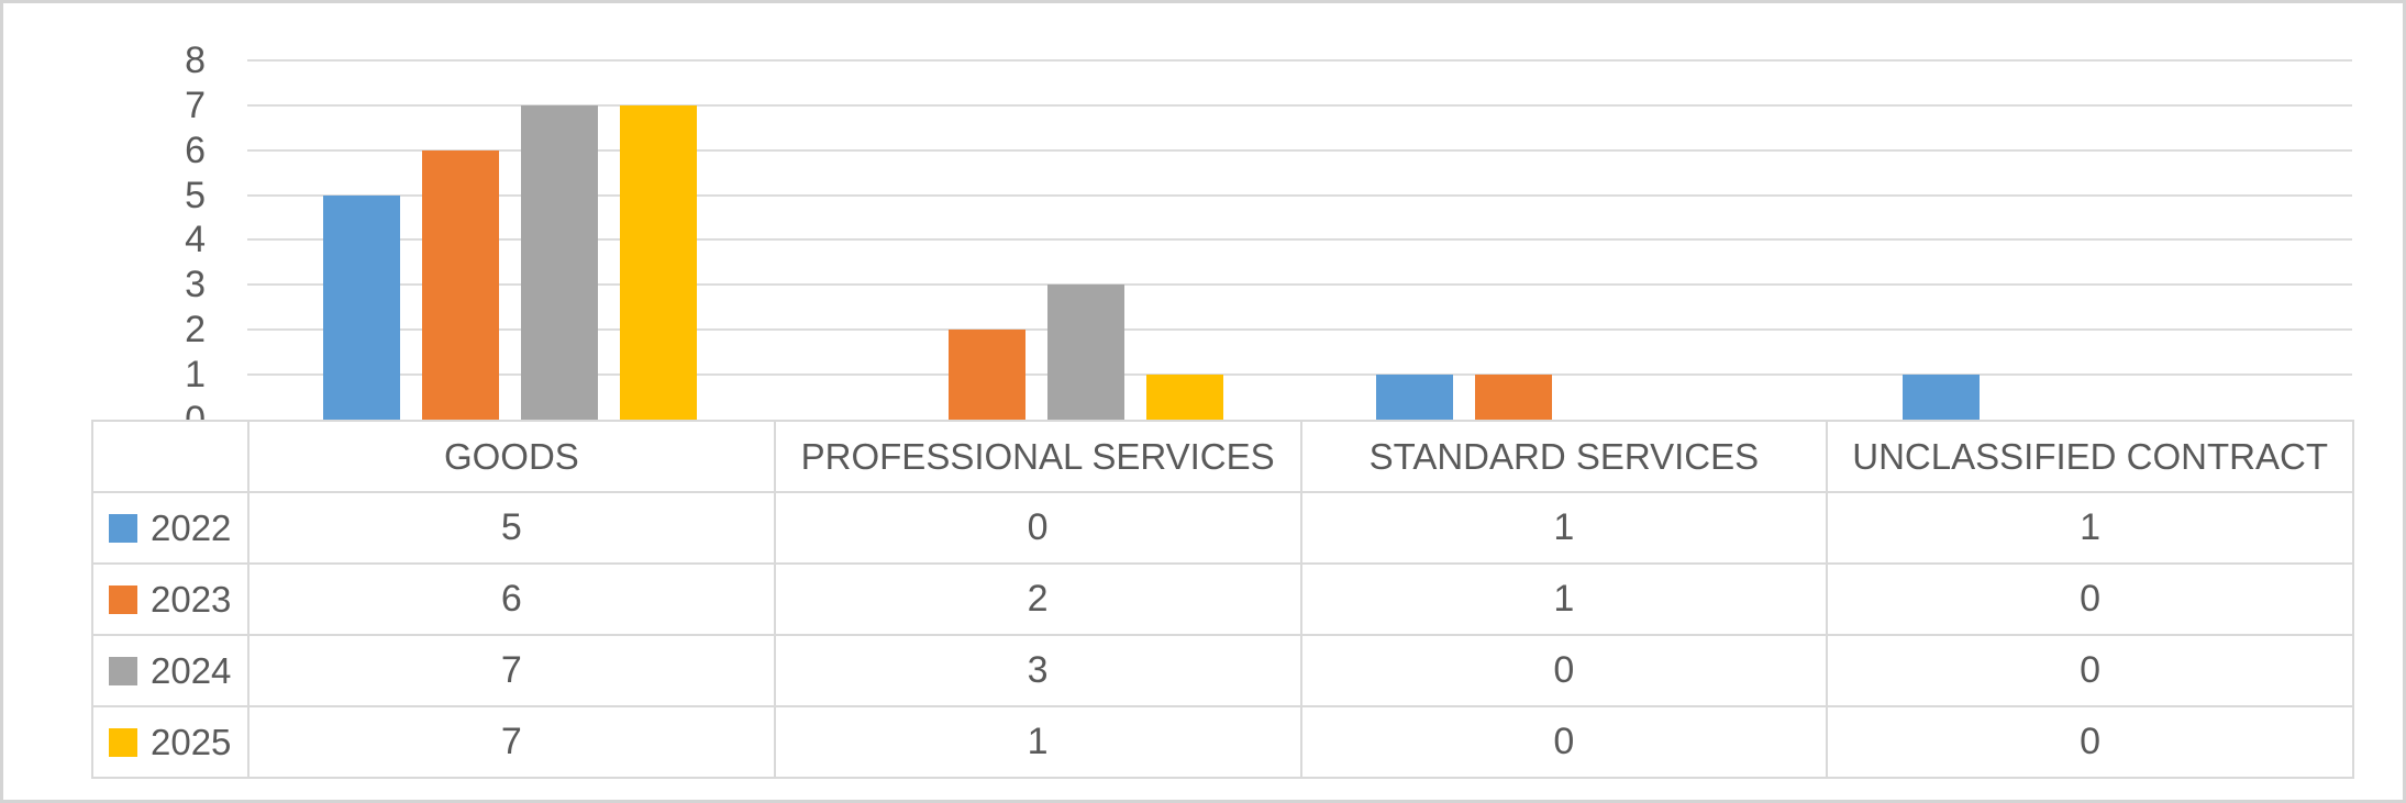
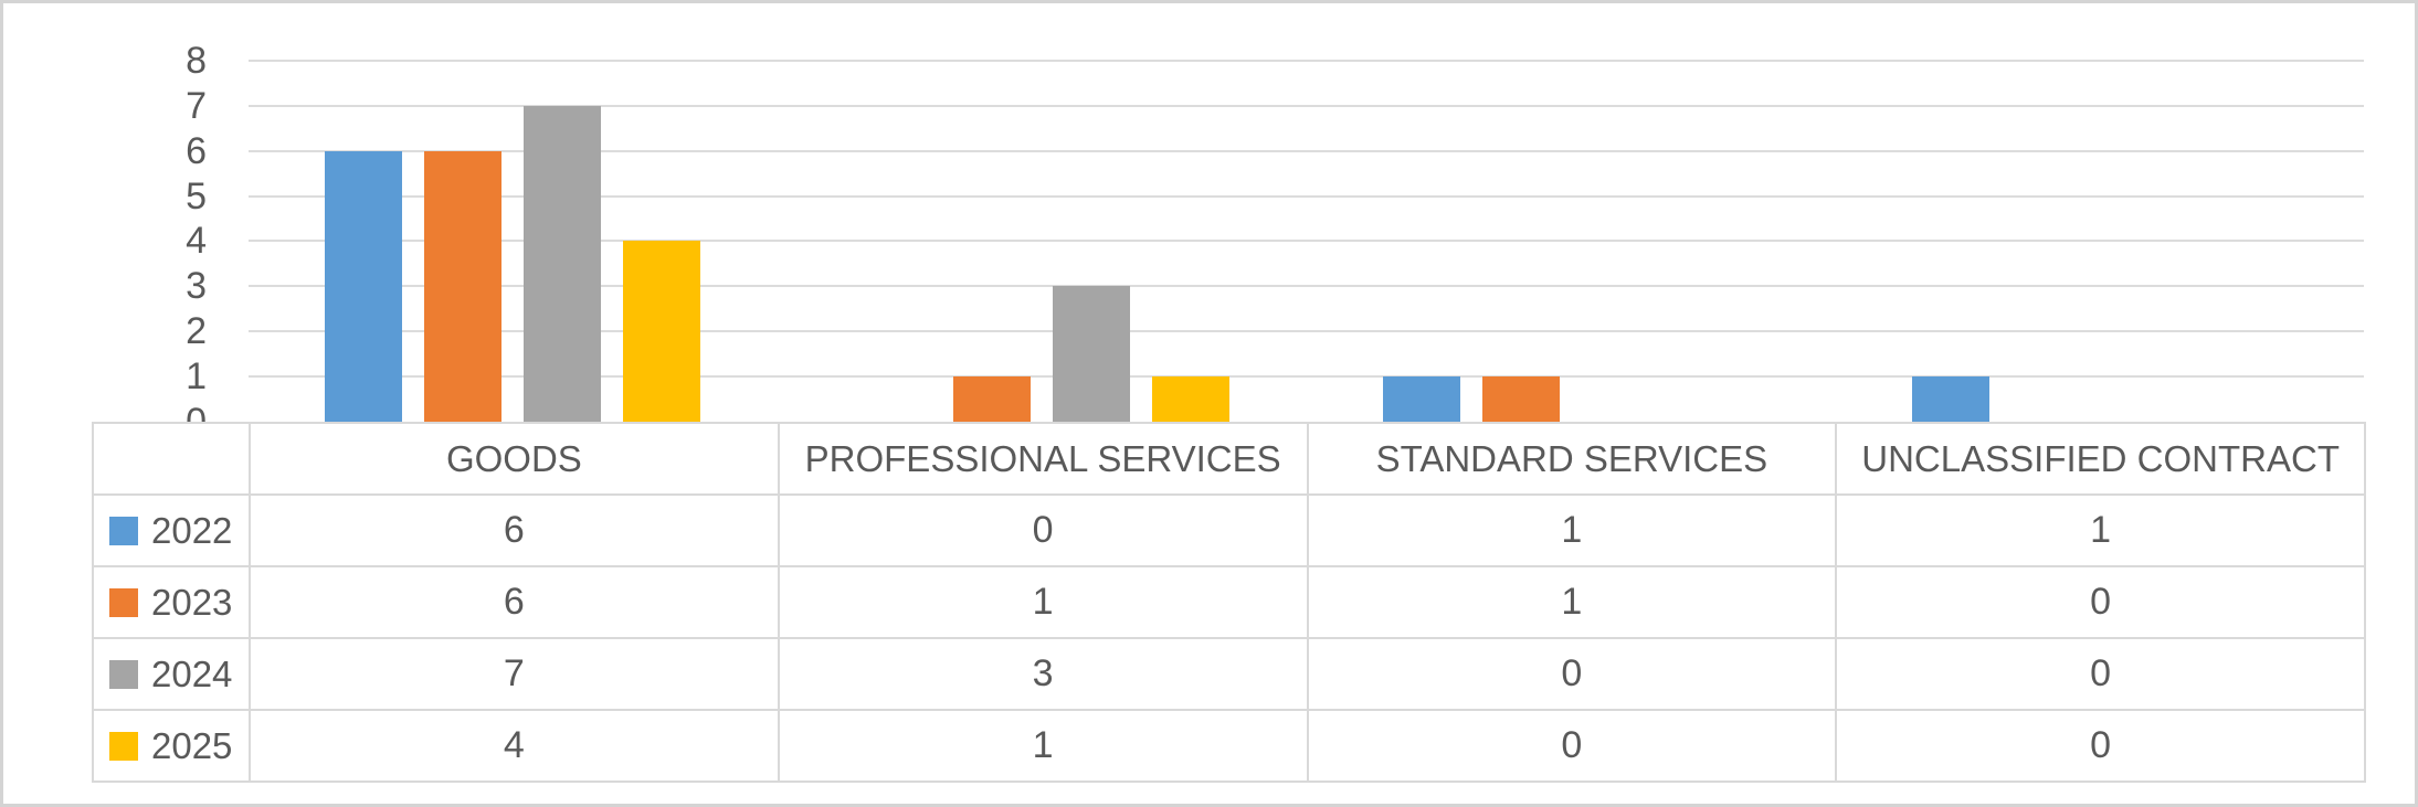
2022/GOODS: 5 -> 6
2025/GOODS: 7 -> 4
2023/PROFESSIONAL SERVICES: 2 -> 1
